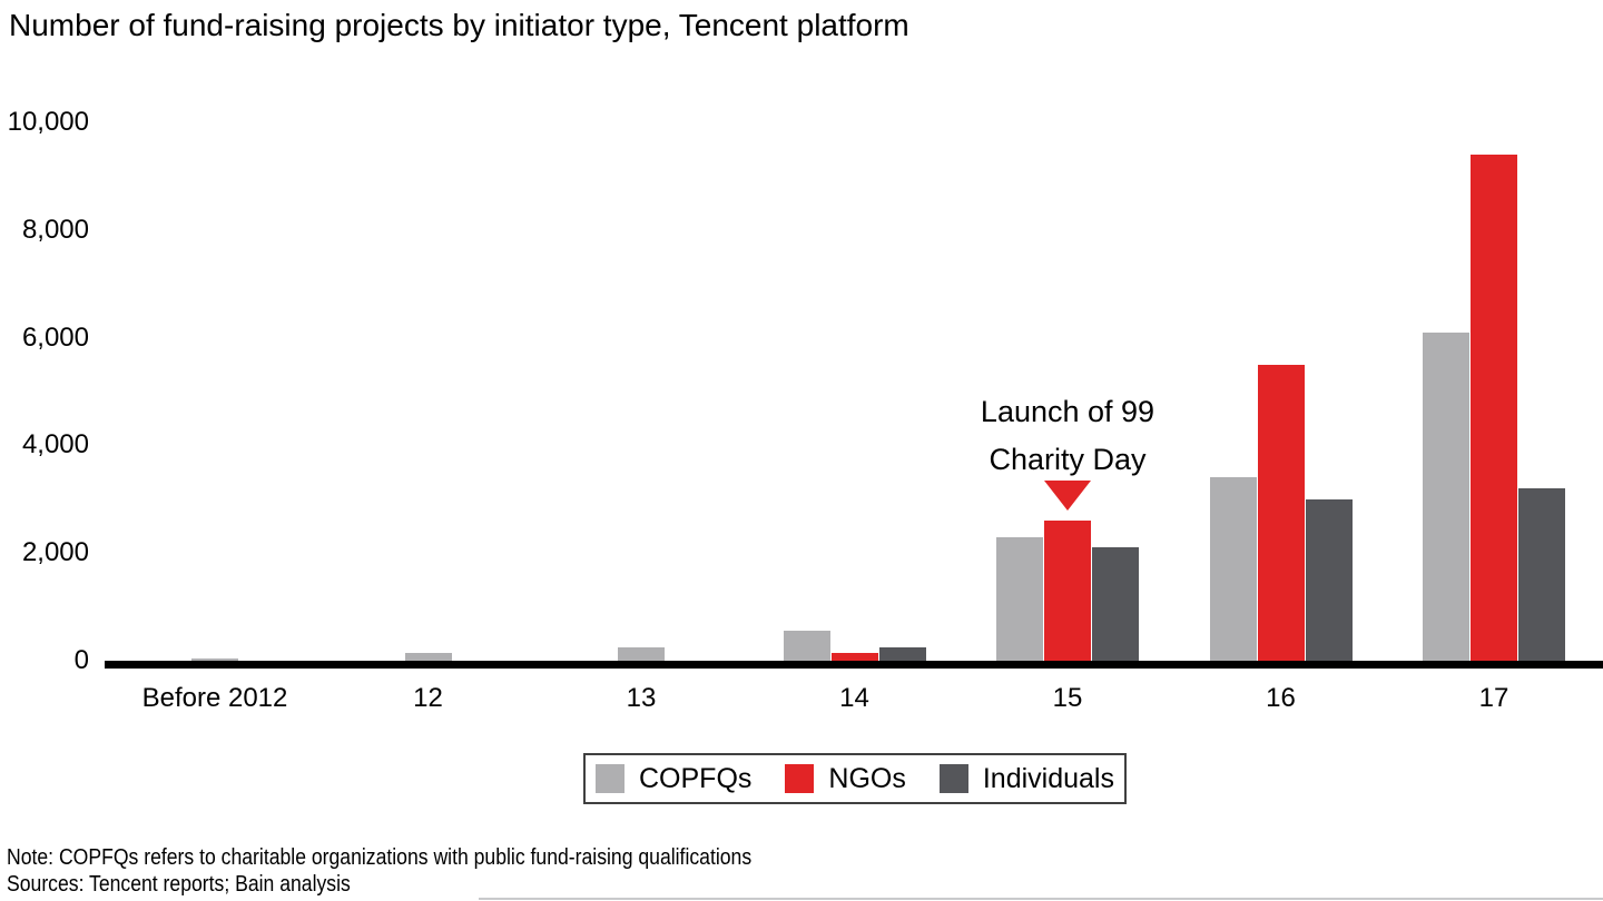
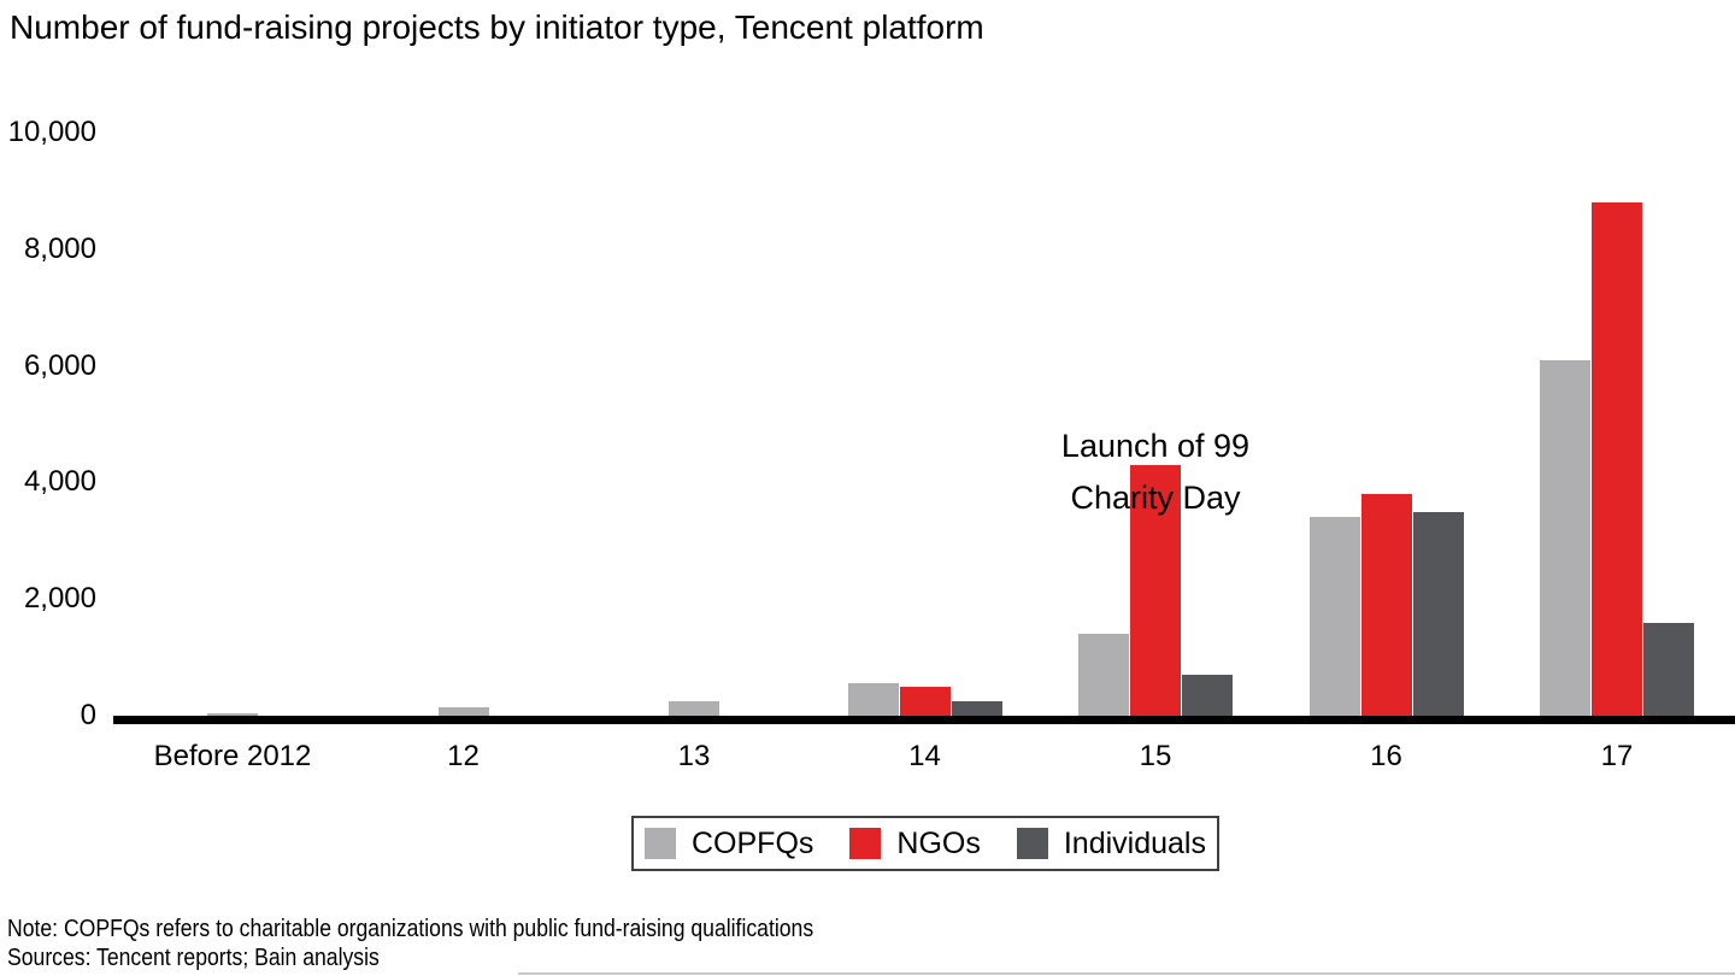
NGOs/14: 200 -> 500
COPFQs/15: 2300 -> 1400
NGOs/15: 2600 -> 4300
Individuals/15: 2100 -> 700
NGOs/16: 5500 -> 3800
Individuals/16: 3000 -> 3500
NGOs/17: 9400 -> 8800
Individuals/17: 3200 -> 1600
